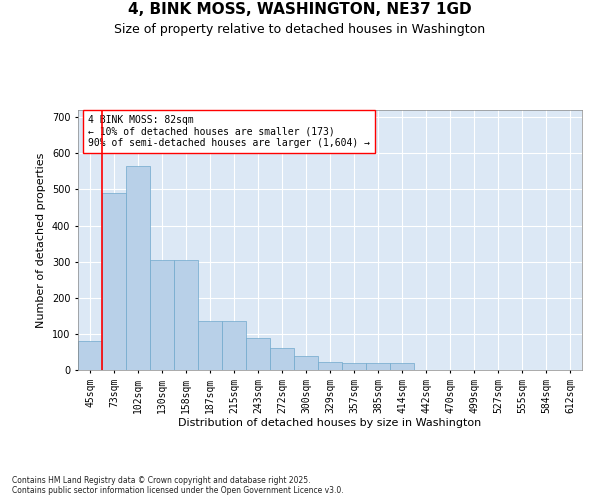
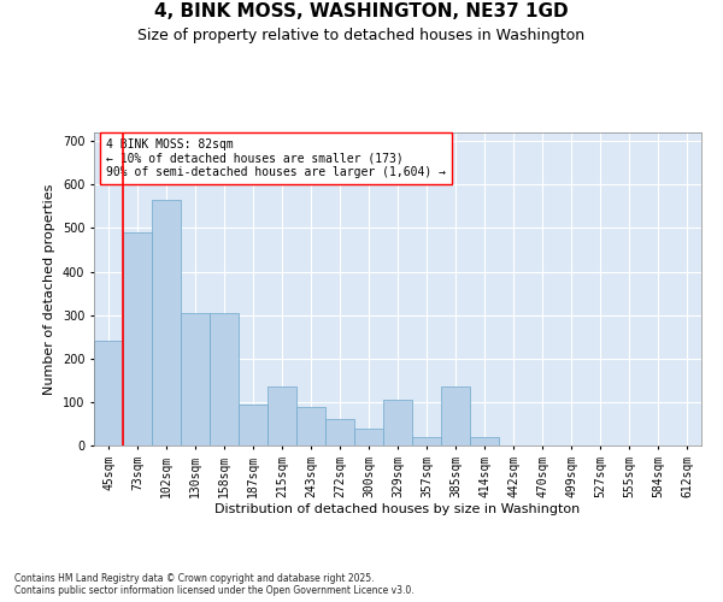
45sqm: 80 -> 240
187sqm: 135 -> 95
329sqm: 22 -> 105
385sqm: 20 -> 135
